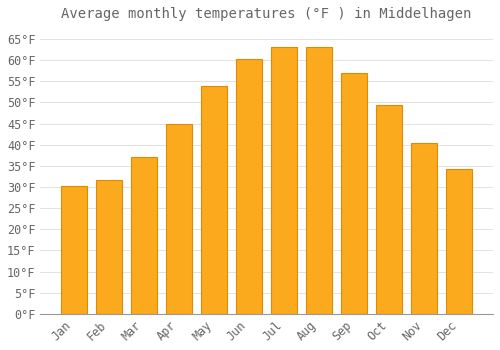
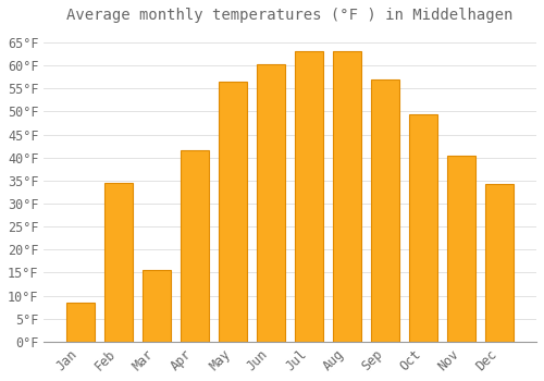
Jan: 30.2°F -> 8.5°F
Feb: 31.7°F -> 34.5°F
Mar: 37.0°F -> 15.5°F
Apr: 45.0°F -> 41.5°F
May: 53.8°F -> 56.5°F
